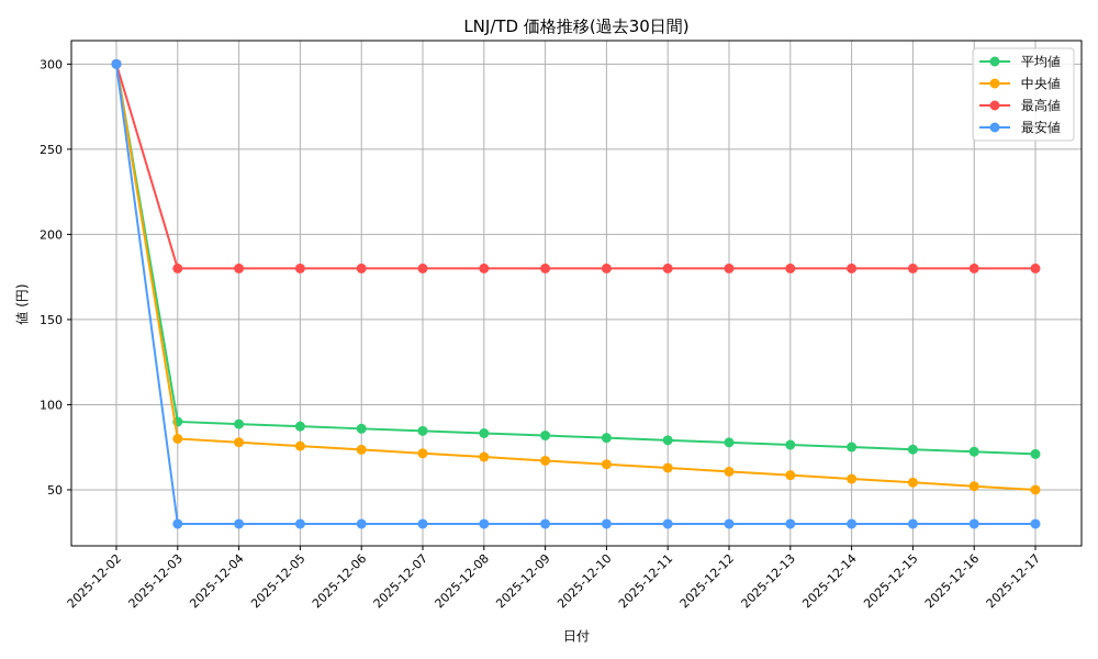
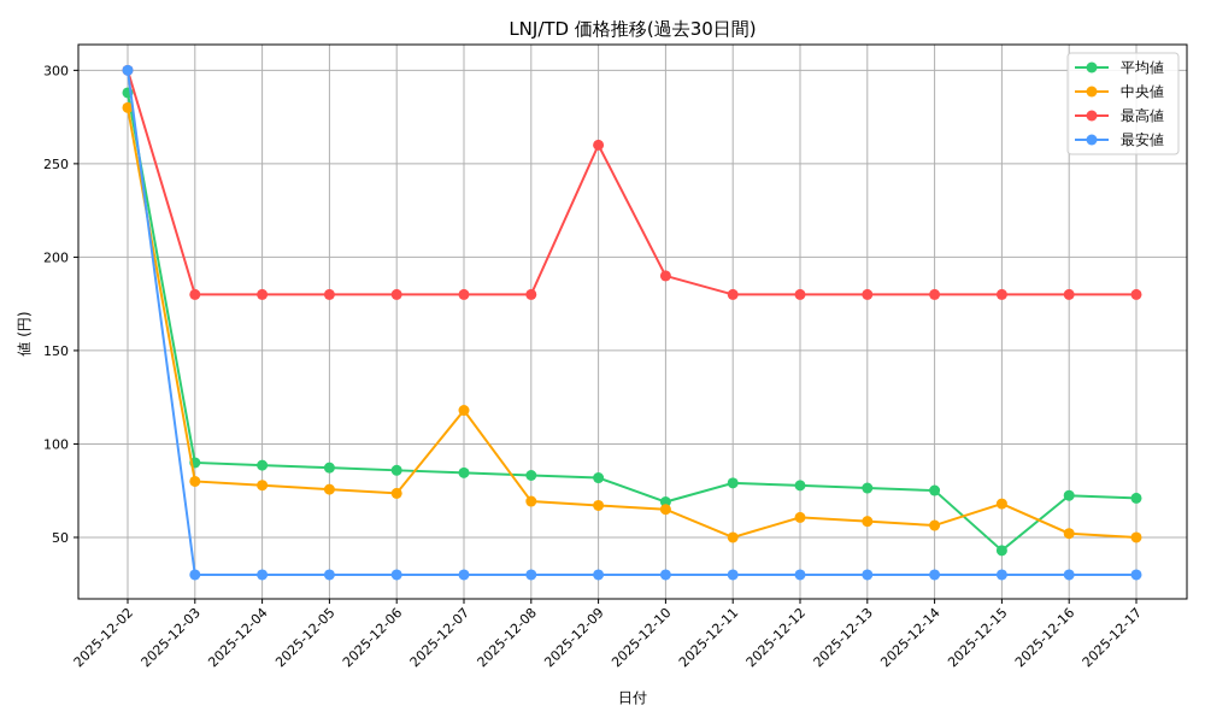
平均値/2025-12-02: 300 -> 288
中央値/2025-12-02: 300 -> 280
中央値/2025-12-07: 71 -> 118
最高値/2025-12-09: 180 -> 260
平均値/2025-12-10: 80 -> 69
最高値/2025-12-10: 180 -> 190
中央値/2025-12-11: 63 -> 50
平均値/2025-12-15: 74 -> 43
中央値/2025-12-15: 54 -> 68
